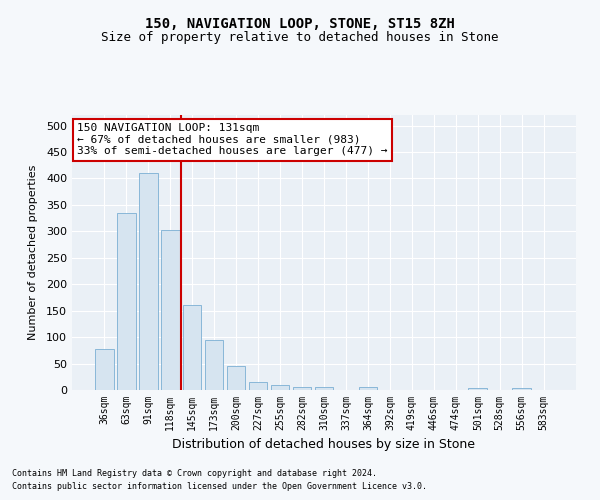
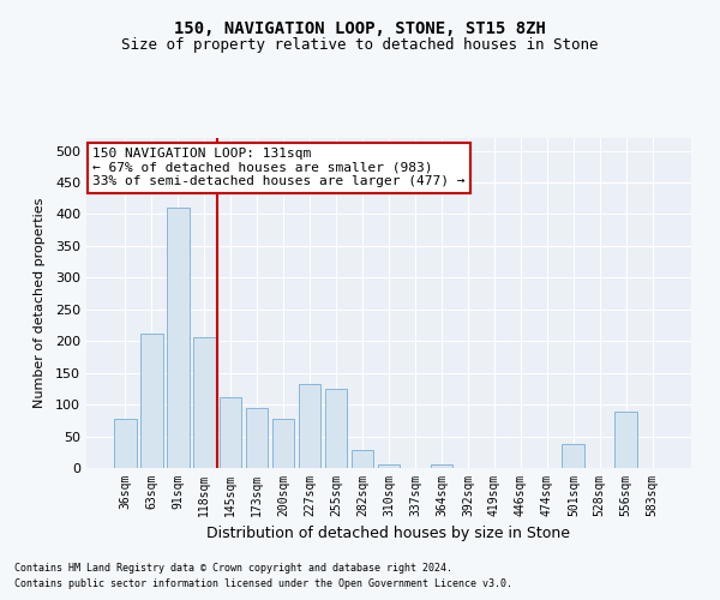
63sqm: 335 -> 212
118sqm: 302 -> 206
145sqm: 160 -> 112
200sqm: 45 -> 78
227sqm: 15 -> 132
255sqm: 10 -> 124
282sqm: 5 -> 28
501sqm: 4 -> 38
556sqm: 4 -> 88
